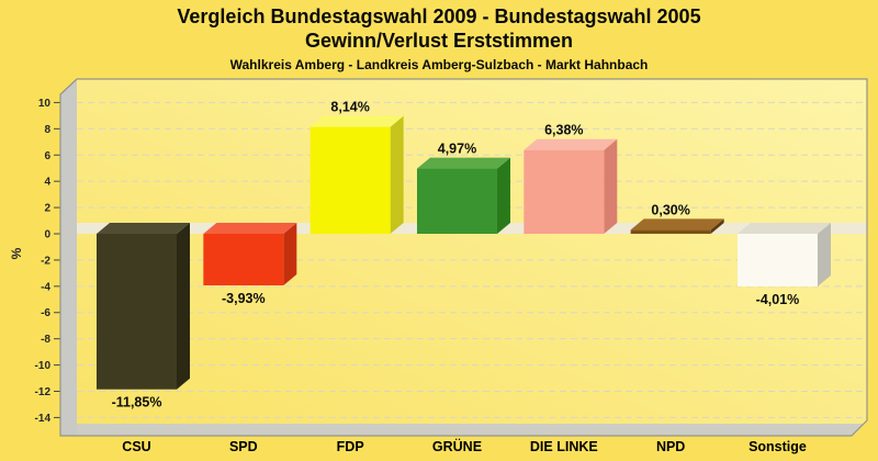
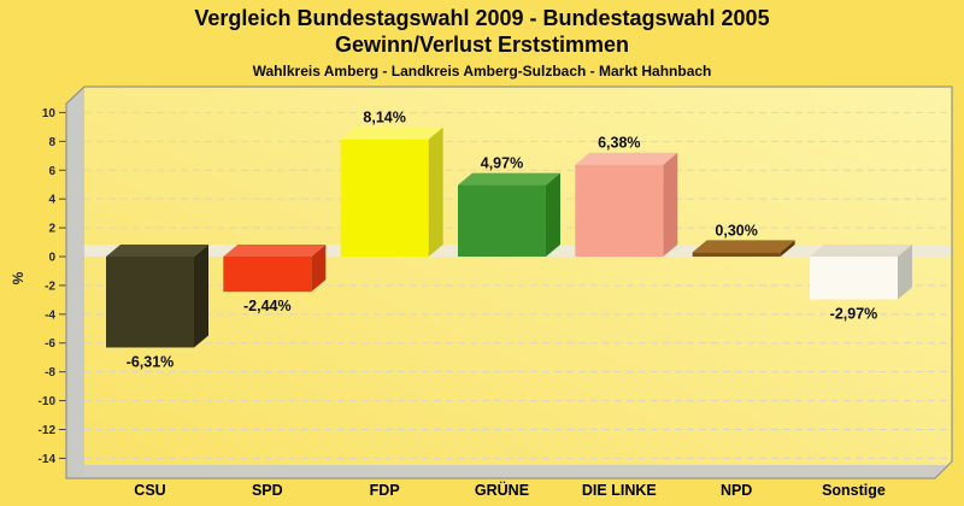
CSU: -11,85% -> -6,31%
SPD: -3,93% -> -2,44%
Sonstige: -4,01% -> -2,97%
